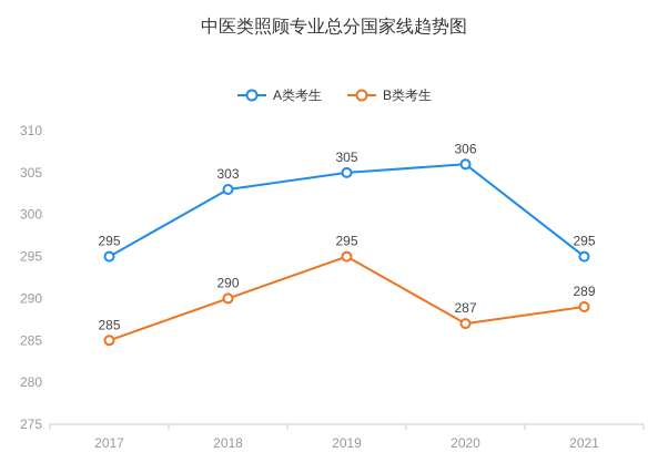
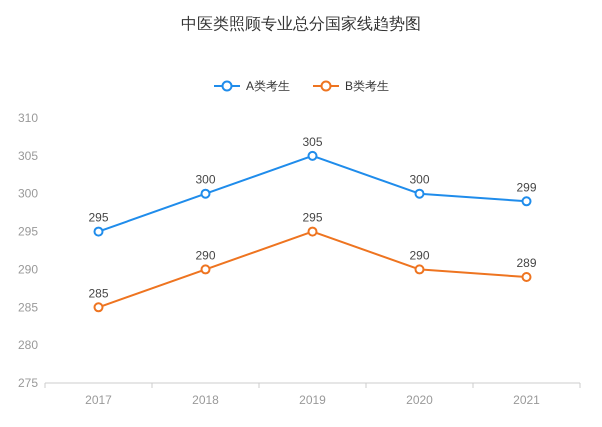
A类考生/2018: 303 -> 300
A类考生/2020: 306 -> 300
B类考生/2020: 287 -> 290
A类考生/2021: 295 -> 299
